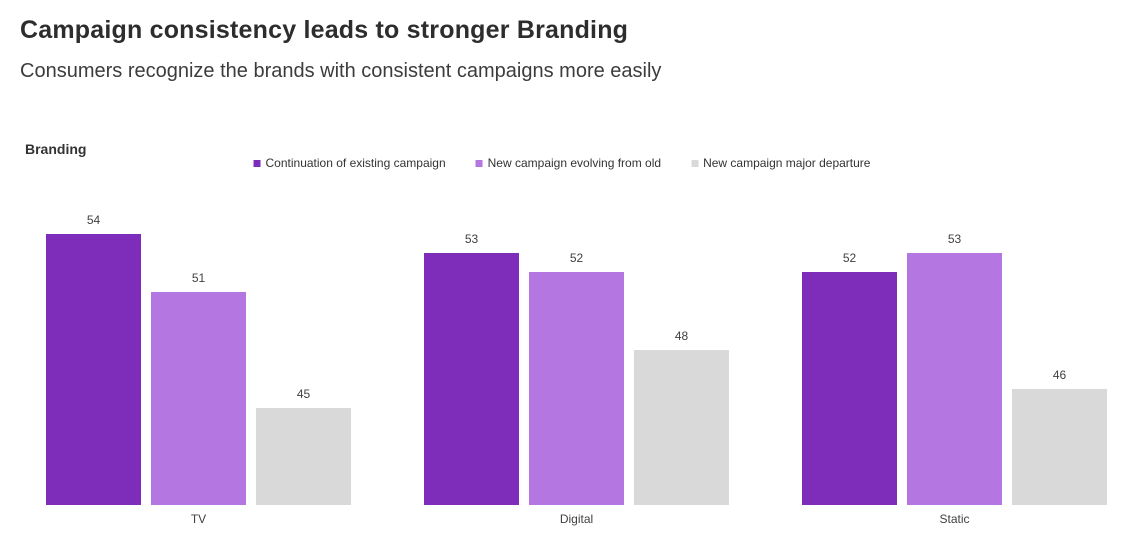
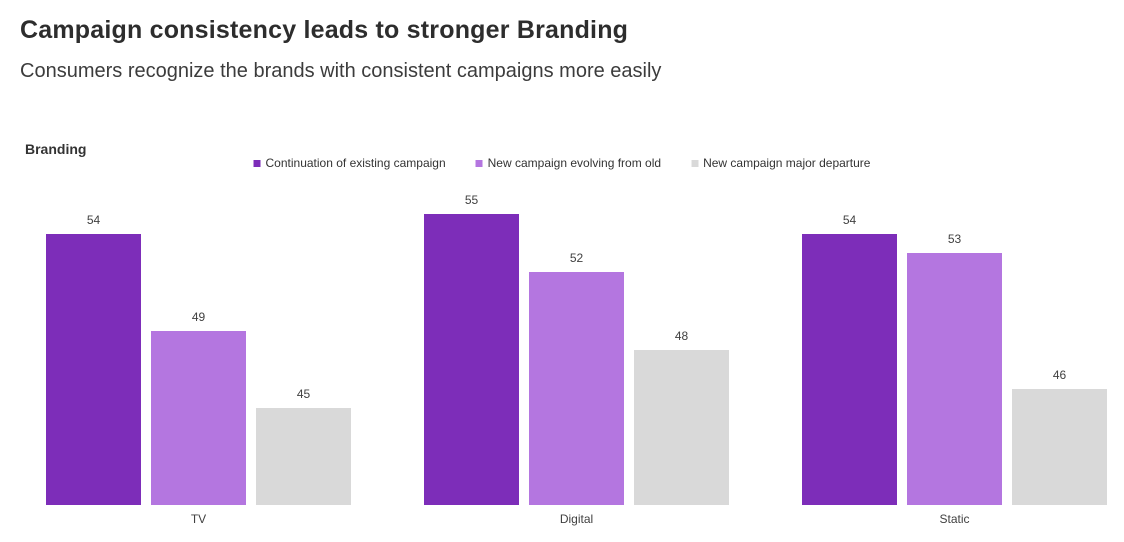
New campaign evolving from old/TV: 51 -> 49
Continuation of existing campaign/Digital: 53 -> 55
Continuation of existing campaign/Static: 52 -> 54
